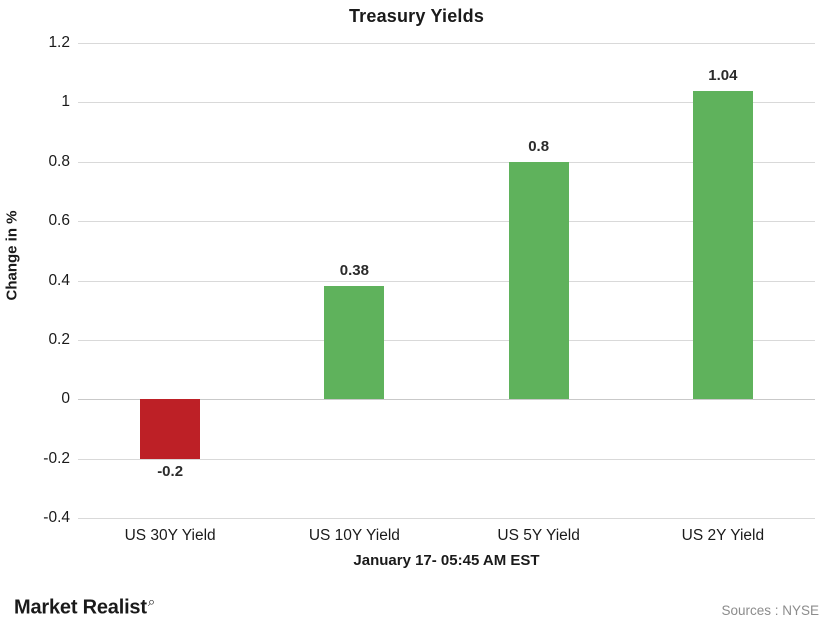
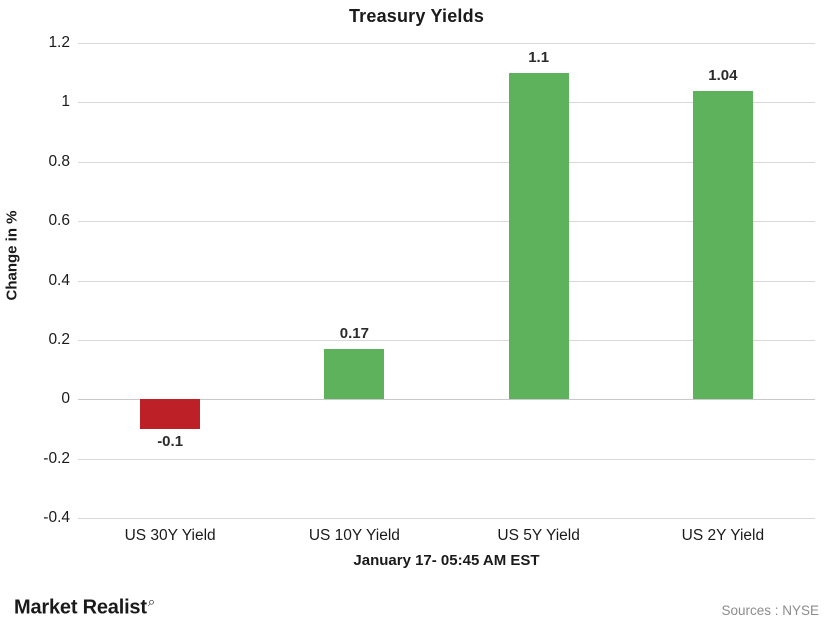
US 30Y Yield: -0.2 -> -0.1
US 10Y Yield: 0.38 -> 0.17
US 5Y Yield: 0.8 -> 1.1
